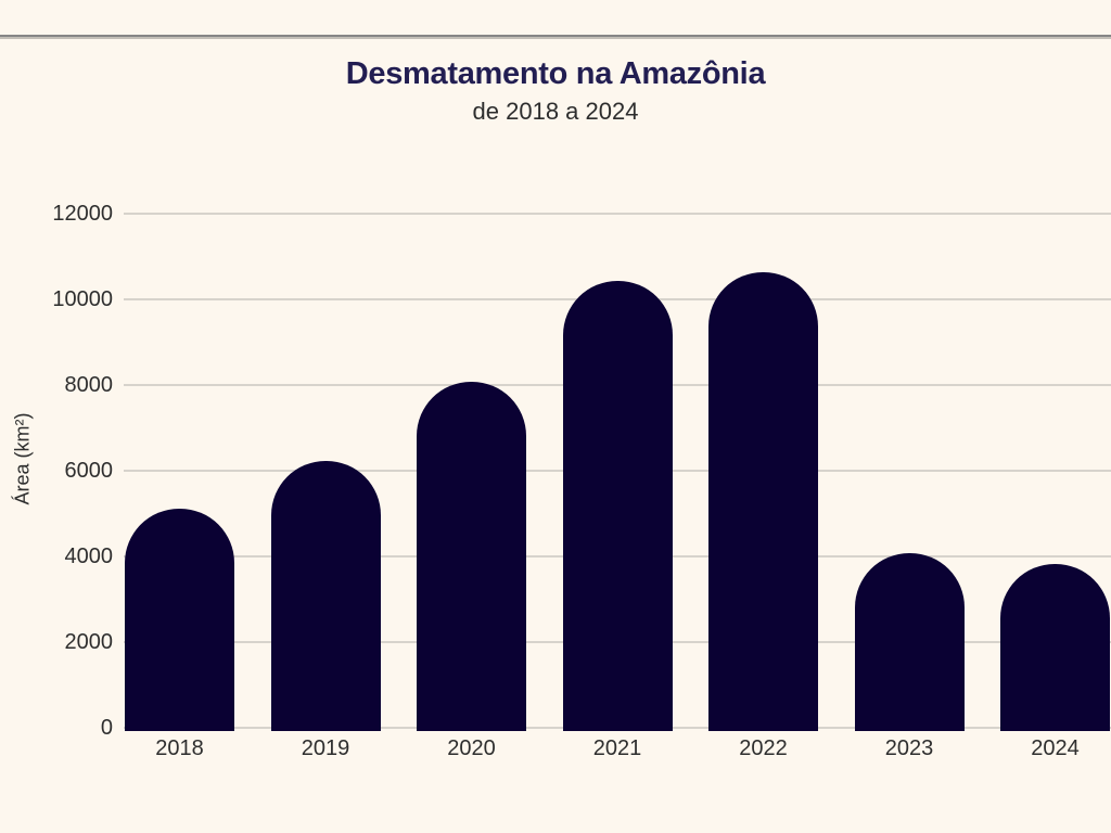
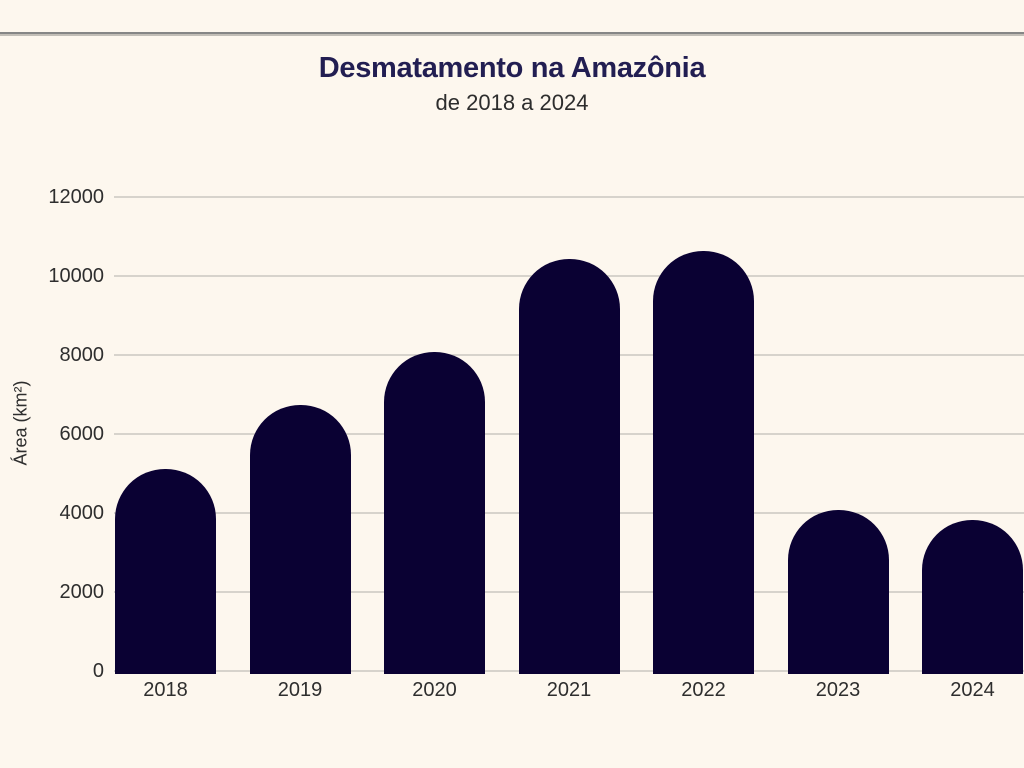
2019: 6200 -> 6700
